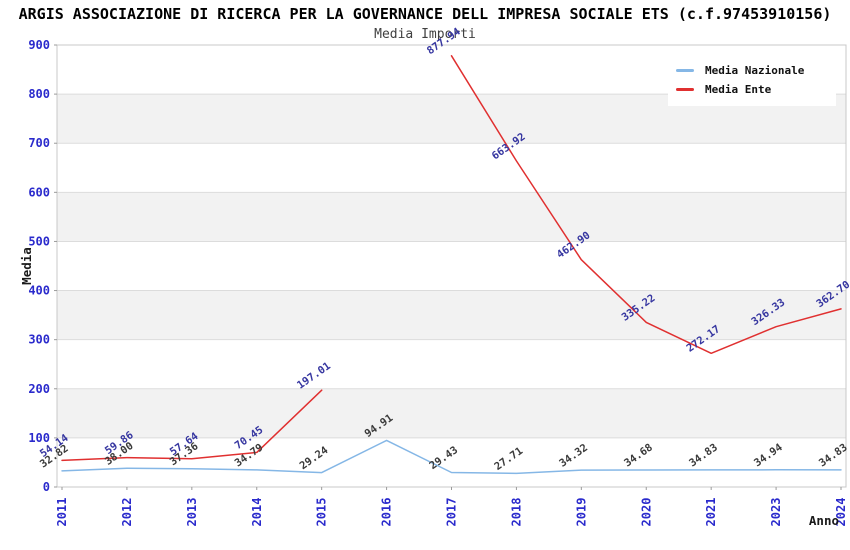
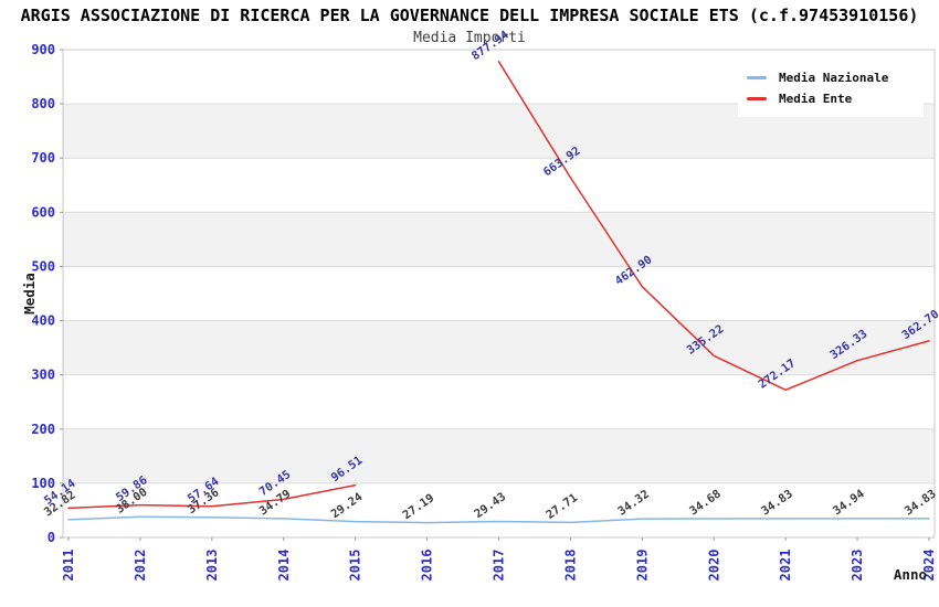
Media Ente/2015: 197.01 -> 96.51
Media Nazionale/2016: 94.91 -> 27.19
